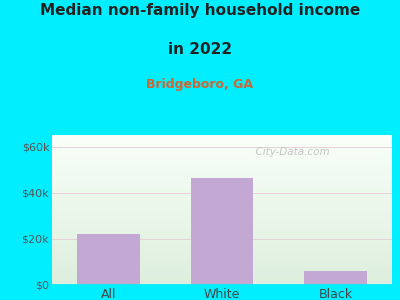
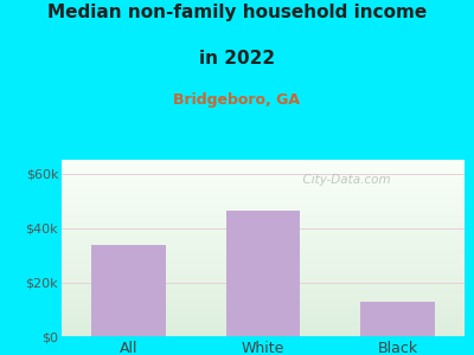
All: $22.0k -> $34.0k
Black: $6.0k -> $13.0k
